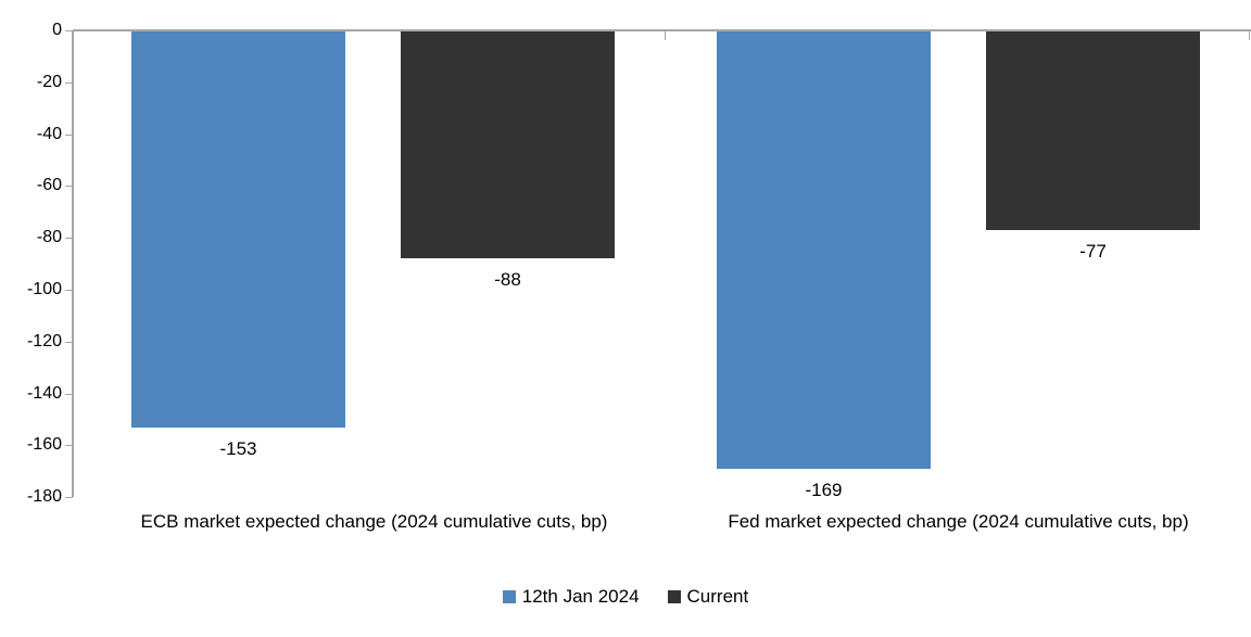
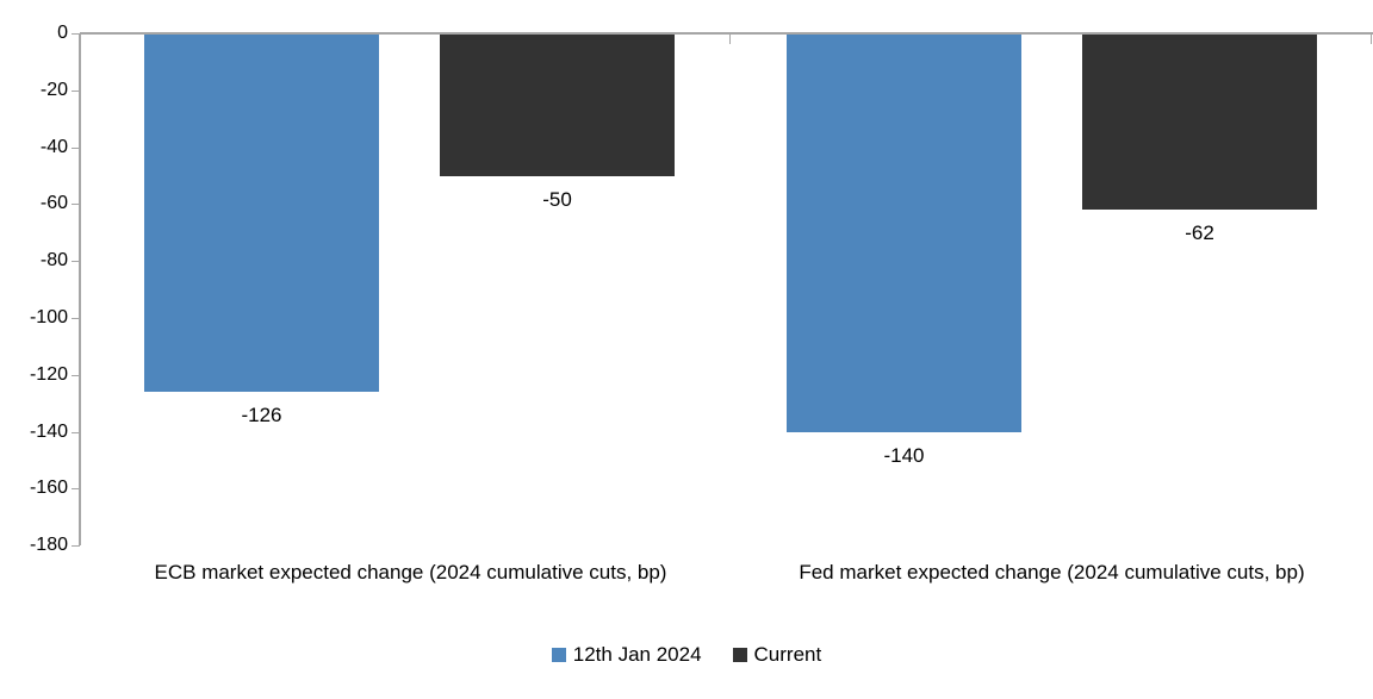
12th Jan 2024/ECB market expected change (2024 cumulative cuts, bp): -153 -> -126
Current/ECB market expected change (2024 cumulative cuts, bp): -88 -> -50
12th Jan 2024/Fed market expected change (2024 cumulative cuts, bp): -169 -> -140
Current/Fed market expected change (2024 cumulative cuts, bp): -77 -> -62
